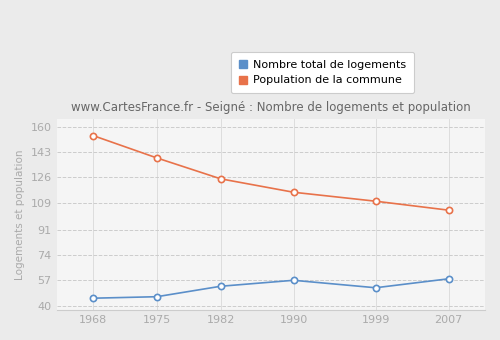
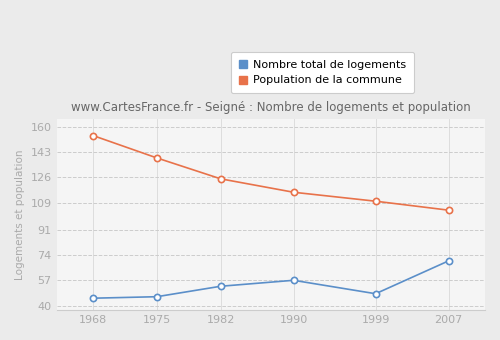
Nombre total de logements/1999: 52 -> 48
Nombre total de logements/2007: 58 -> 70
